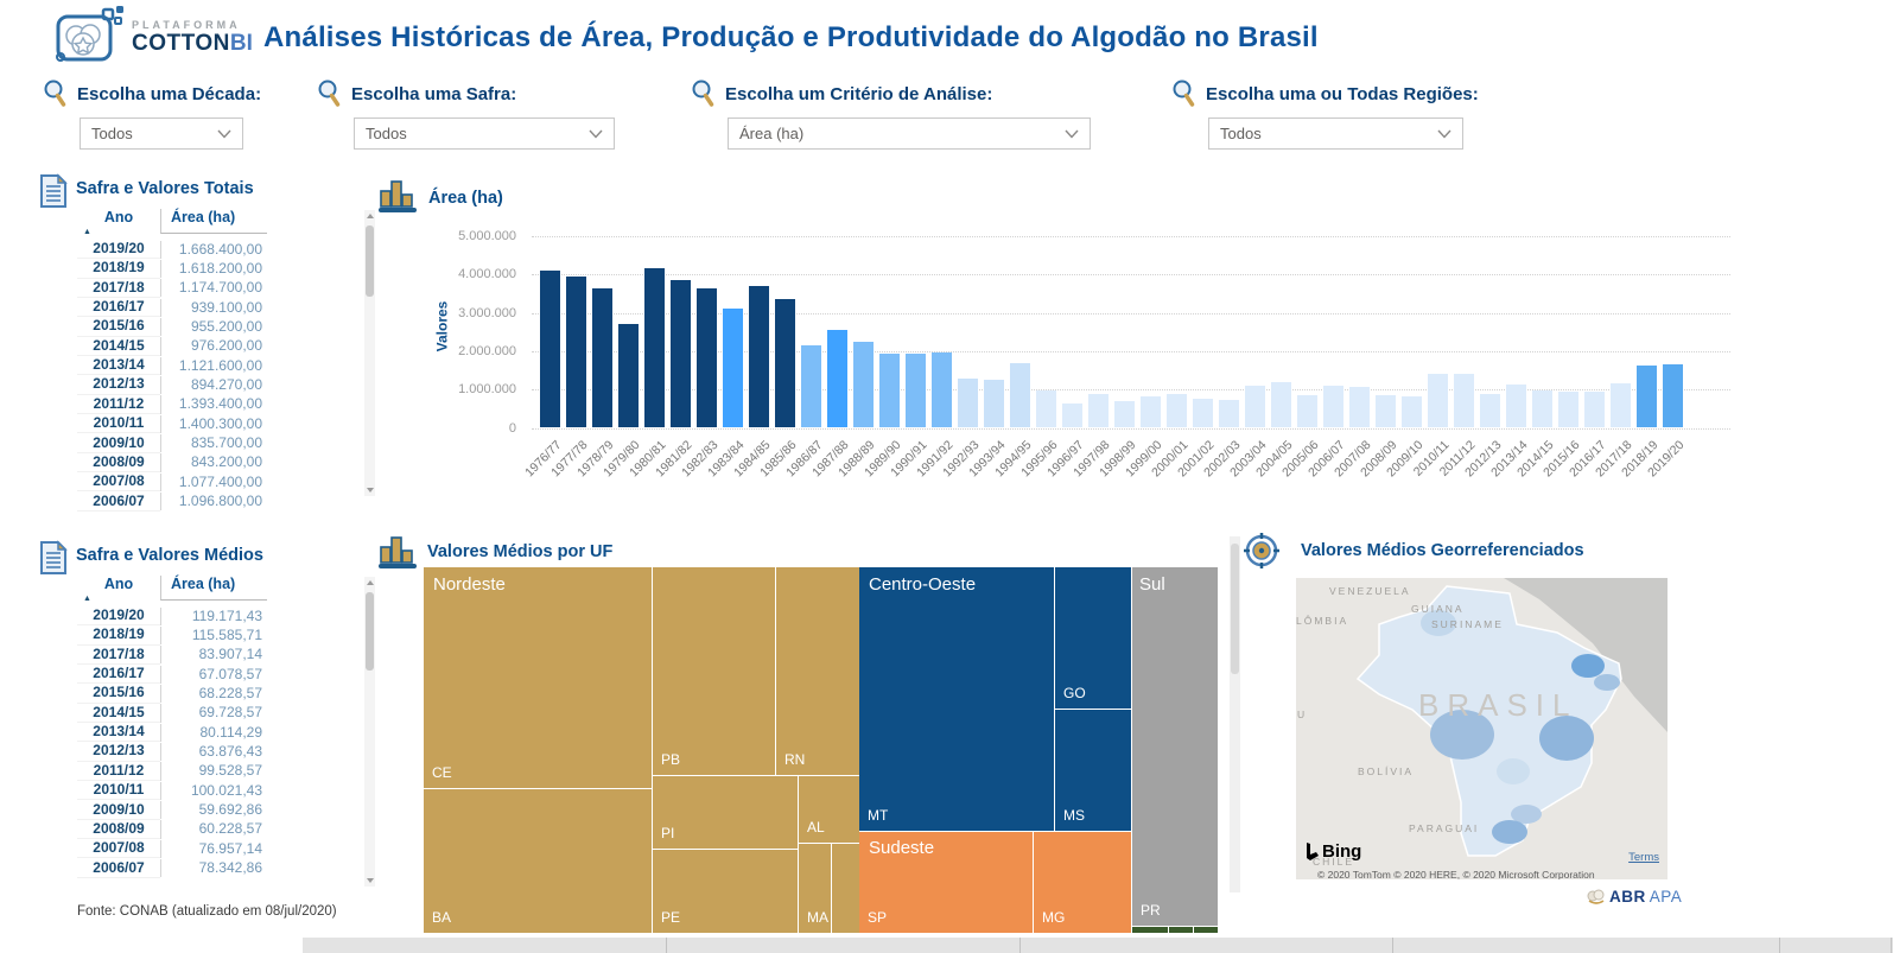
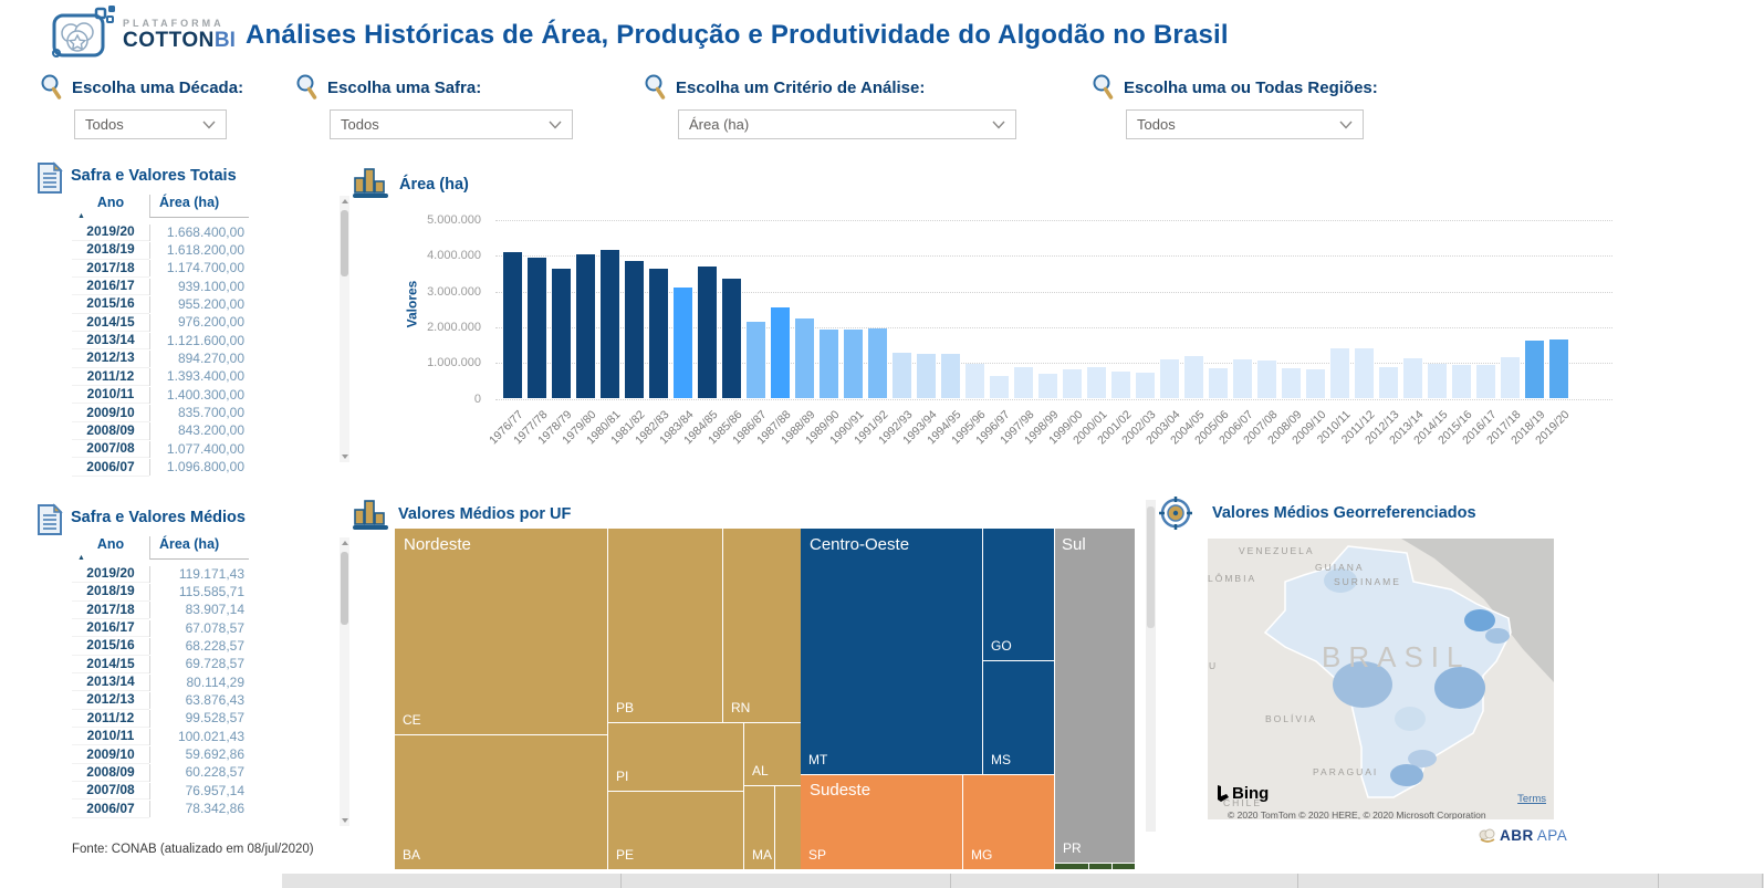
1979/80: 2700000 -> 4000000
1994/95: 1700000 -> 1200000
